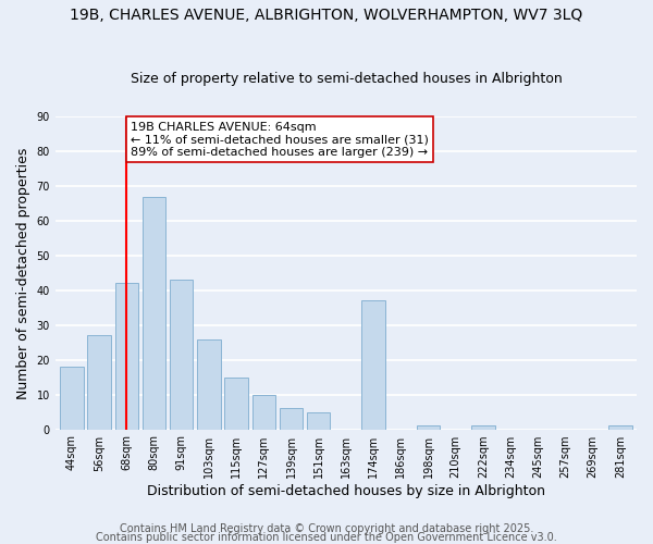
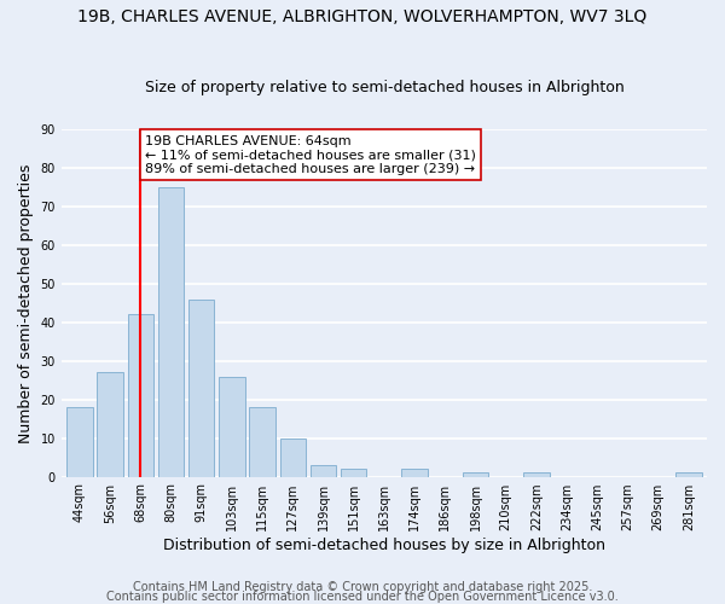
80sqm: 67 -> 75
91sqm: 43 -> 46
115sqm: 15 -> 18
139sqm: 6 -> 3
151sqm: 5 -> 2
174sqm: 37 -> 2
